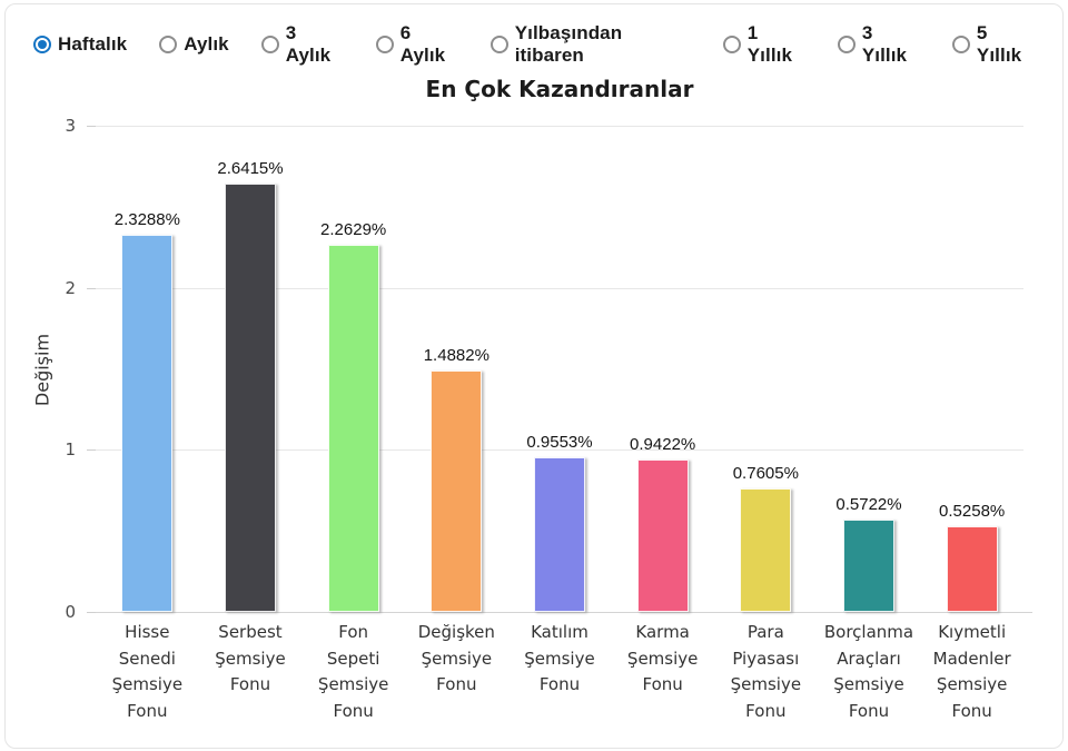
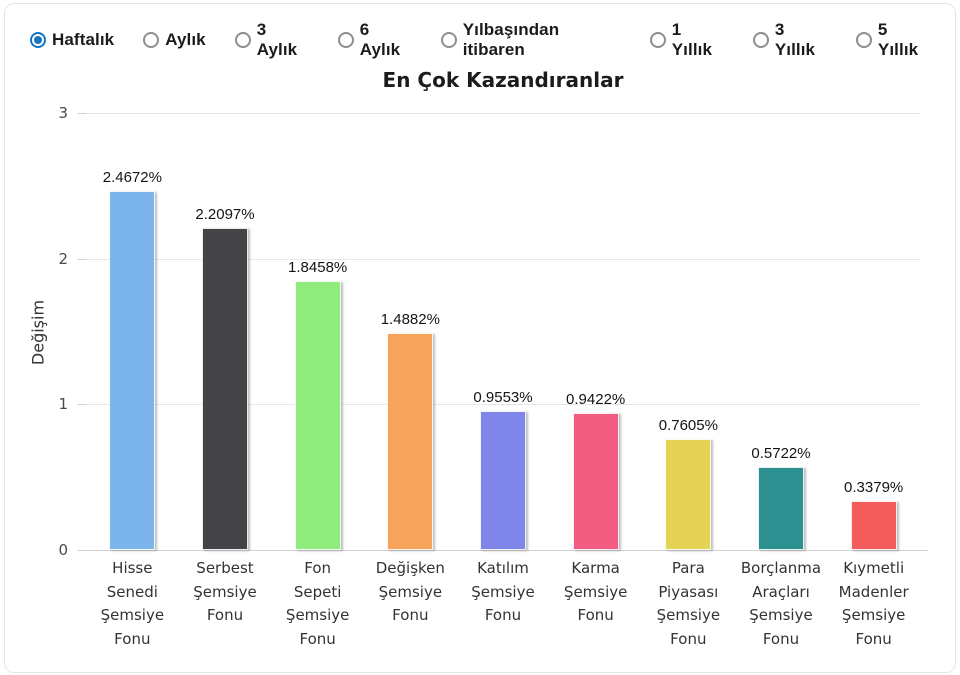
Hisse Senedi Şemsiye Fonu: 2.3288% -> 2.4672%
Serbest Şemsiye Fonu: 2.6415% -> 2.2097%
Fon Sepeti Şemsiye Fonu: 2.2629% -> 1.8458%
Kıymetli Madenler Şemsiye Fonu: 0.5258% -> 0.3379%
